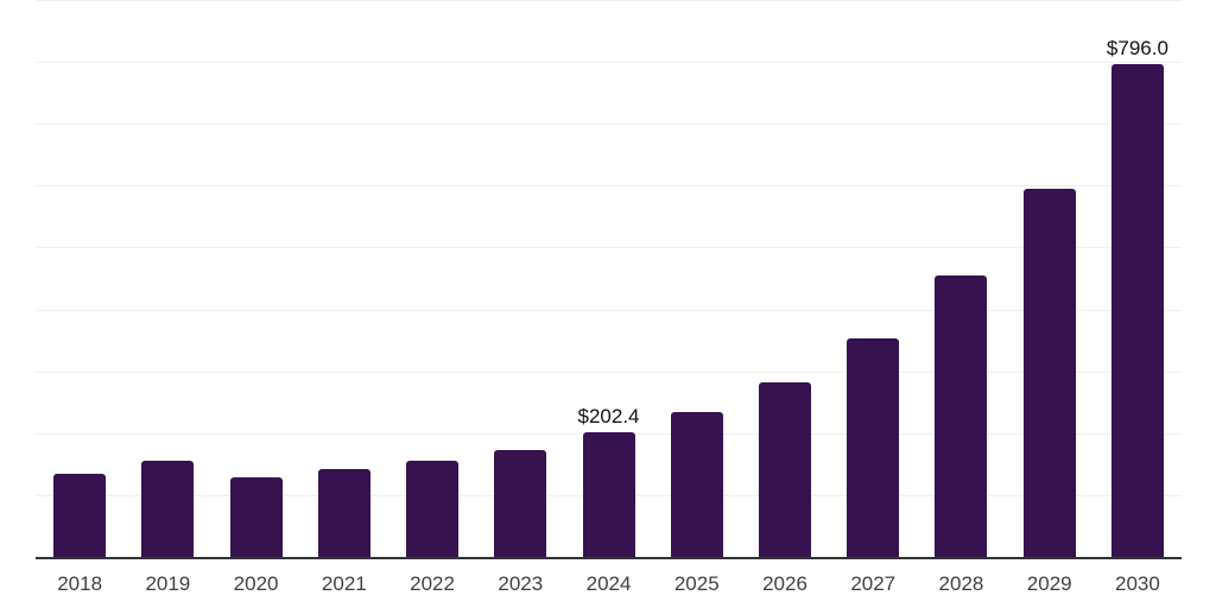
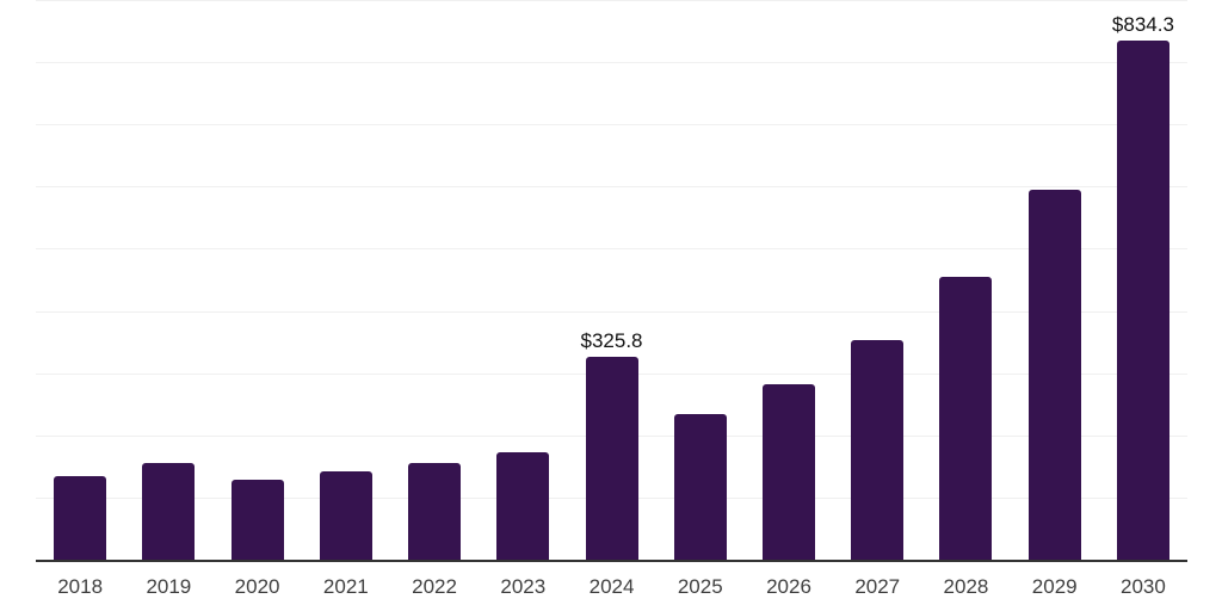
2024: $202.4 -> $325.8
2030: $796.0 -> $834.3
